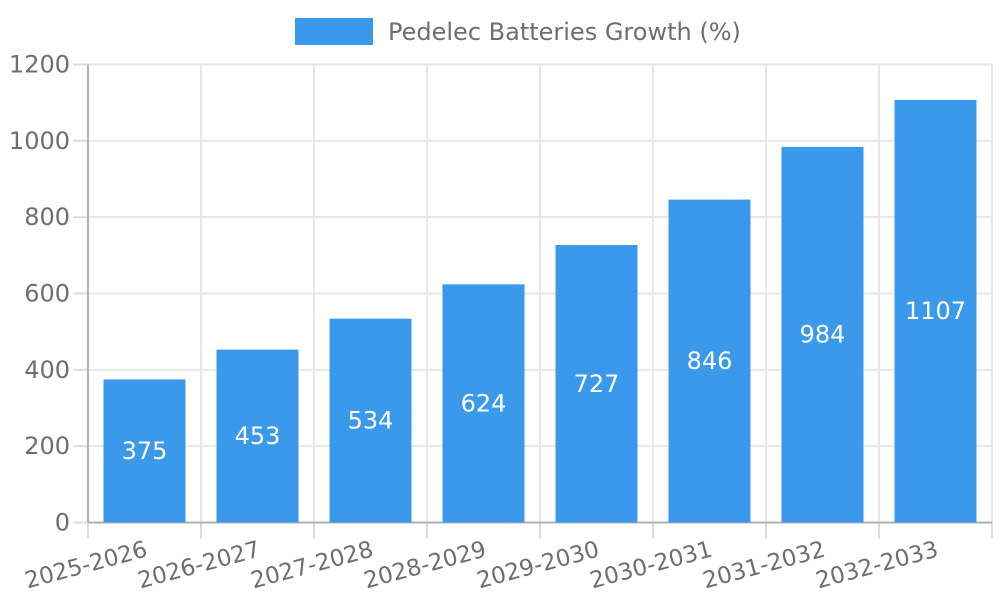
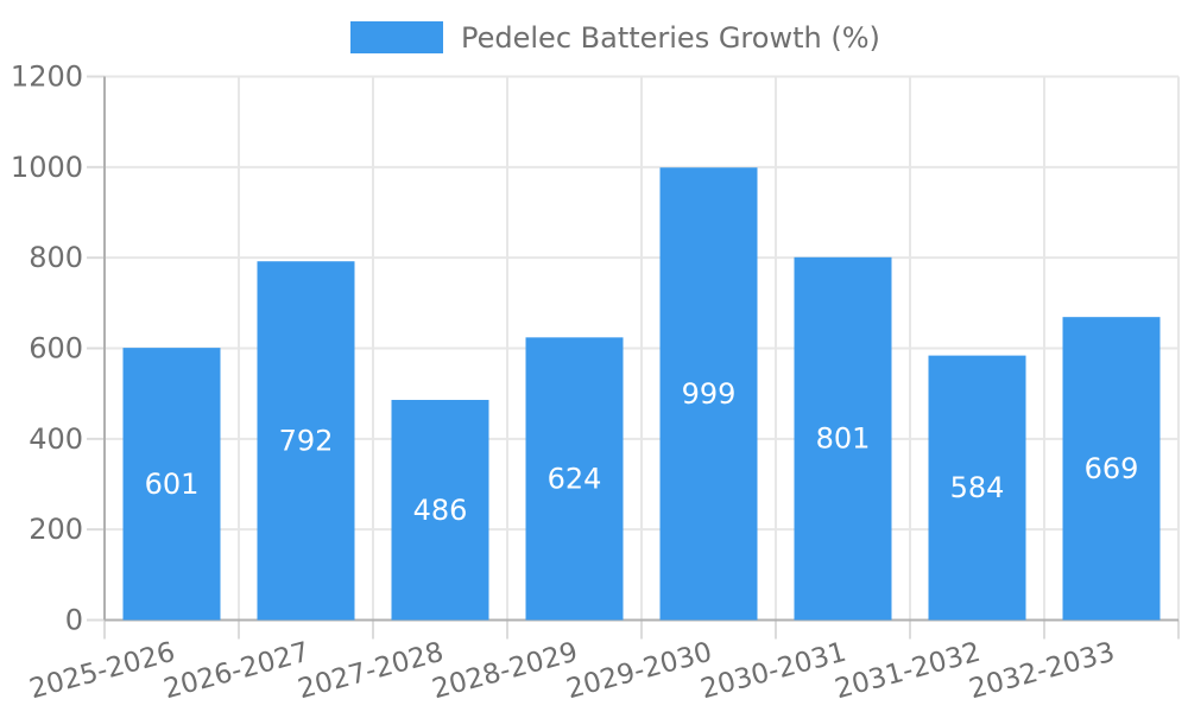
2025-2026: 375 -> 601
2026-2027: 453 -> 792
2027-2028: 534 -> 486
2029-2030: 727 -> 999
2030-2031: 846 -> 801
2031-2032: 984 -> 584
2032-2033: 1107 -> 669
